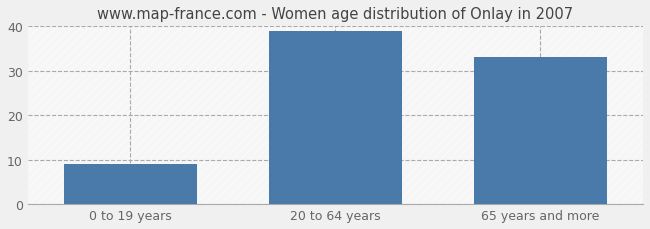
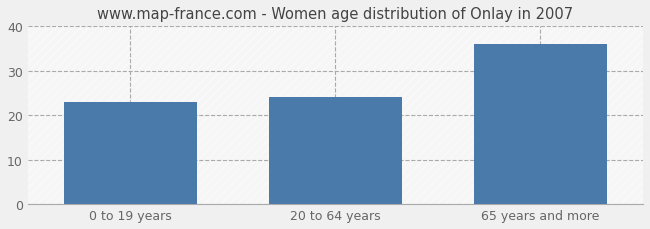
0 to 19 years: 9 -> 23
20 to 64 years: 39 -> 24
65 years and more: 33 -> 36
